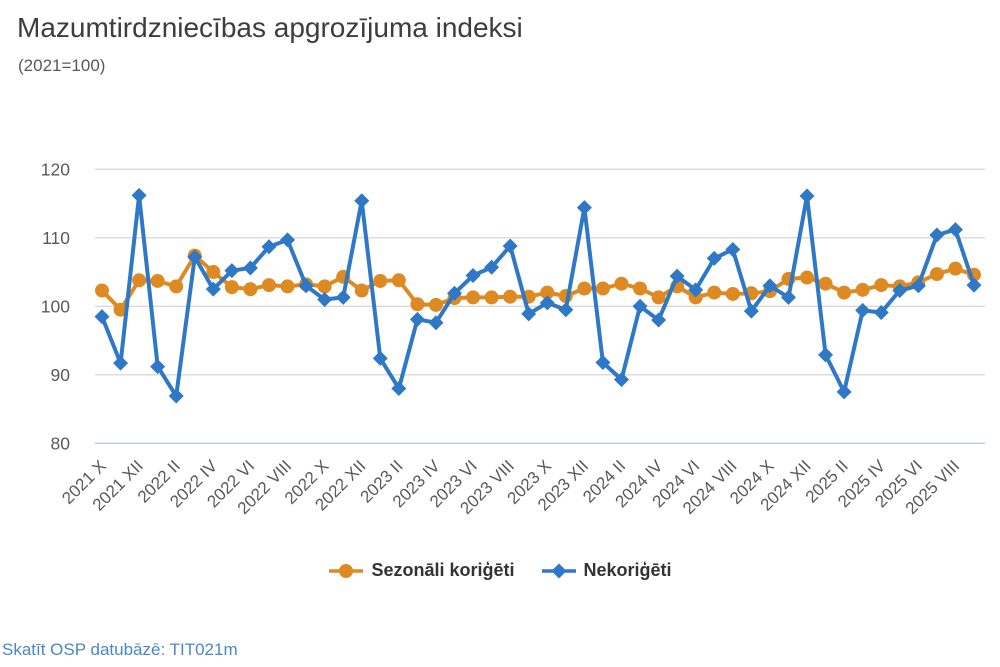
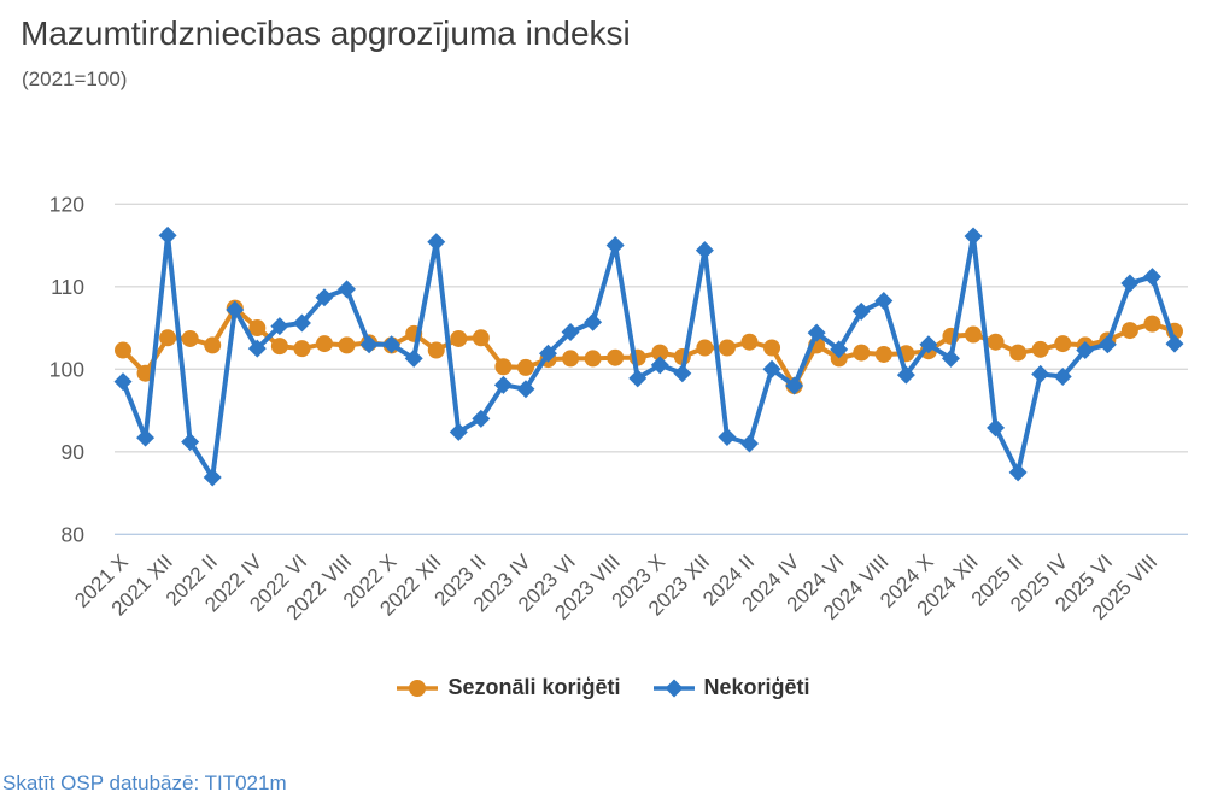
Nekoriģēti/2022 X: 101 -> 103
Nekoriģēti/2023 II: 88 -> 94
Nekoriģēti/2023 VIII: 109 -> 115
Nekoriģēti/2024 II: 89 -> 91
Sezonāli koriģēti/2024 IV: 101 -> 98
